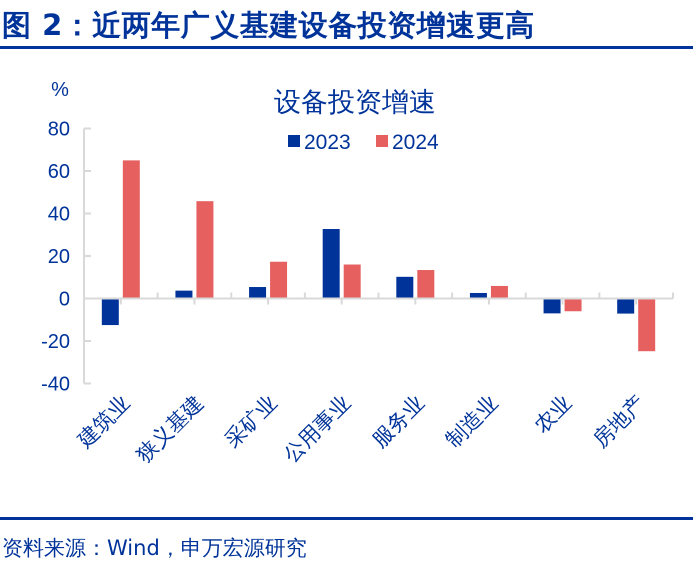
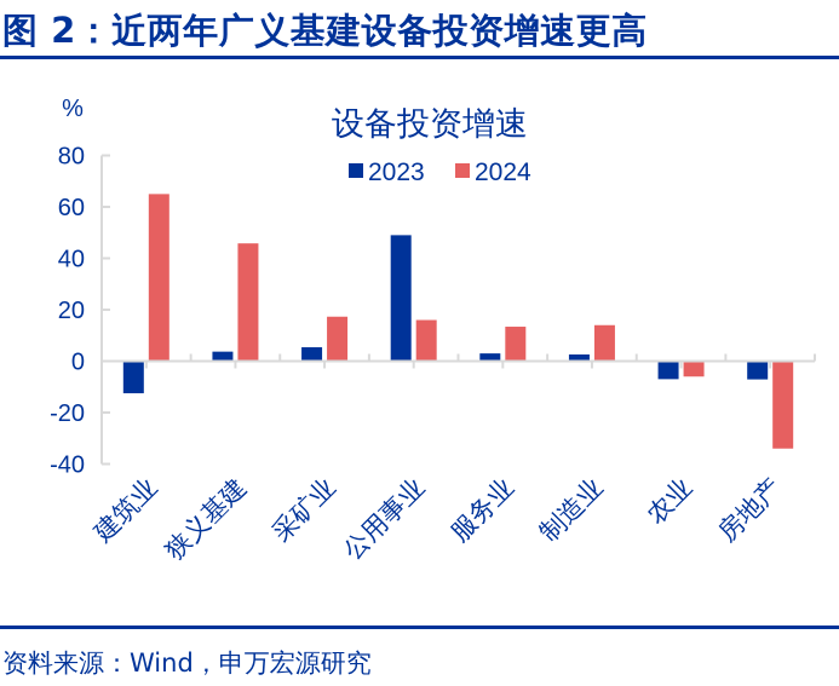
2023/公用事业: 33 -> 49
2023/服务业: 10 -> 3
2024/制造业: 6 -> 14
2024/房地产: -25 -> -34
